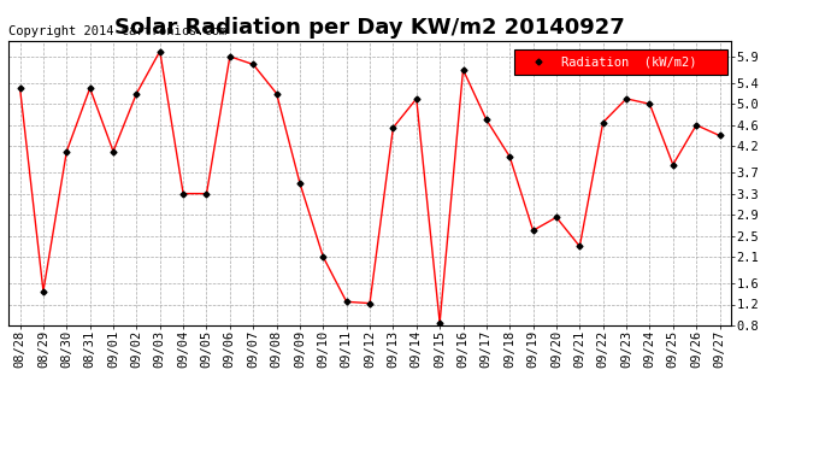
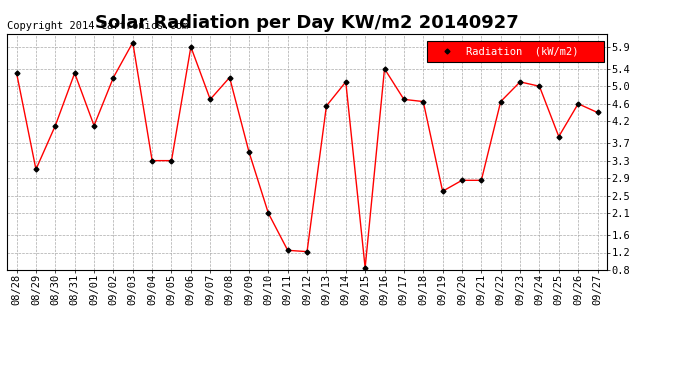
08/29: 1.45 -> 3.10
09/07: 5.75 -> 4.70
09/16: 5.65 -> 5.40
09/18: 4.00 -> 4.65
09/21: 2.30 -> 2.85
